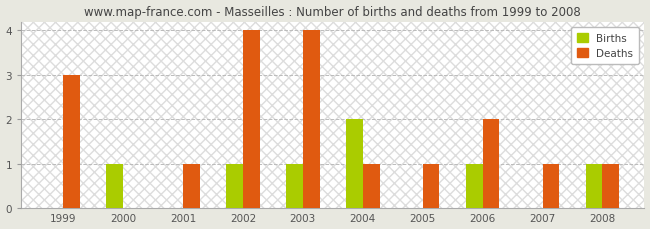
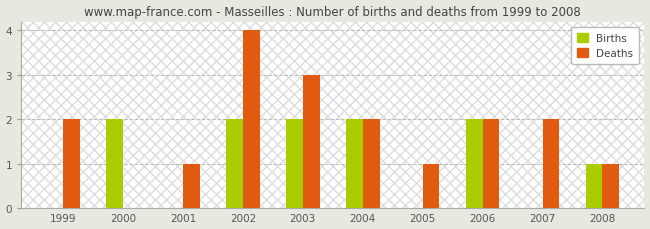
Deaths/1999: 3 -> 2
Births/2000: 1 -> 2
Births/2002: 1 -> 2
Births/2003: 1 -> 2
Deaths/2003: 4 -> 3
Deaths/2004: 1 -> 2
Births/2006: 1 -> 2
Deaths/2007: 1 -> 2
